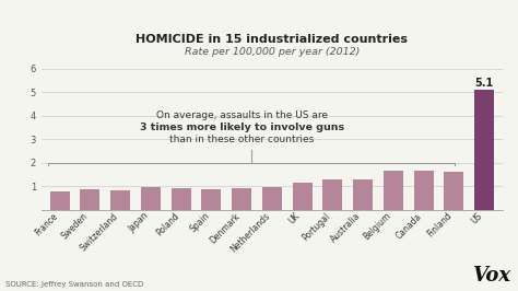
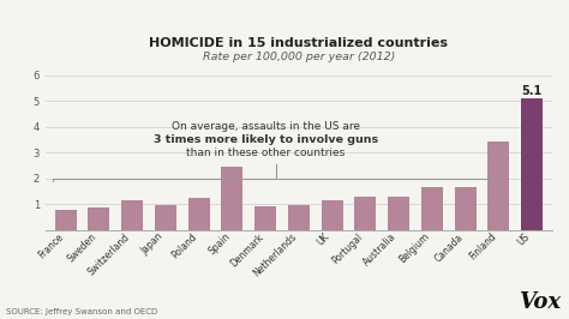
Switzerland: 0.83 -> 1.15
Poland: 0.93 -> 1.25
Spain: 0.87 -> 2.45
Finland: 1.63 -> 3.45
